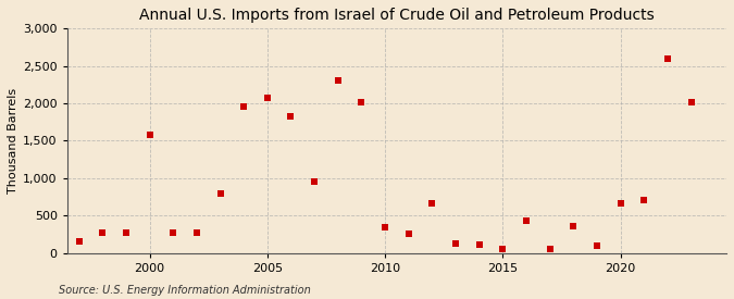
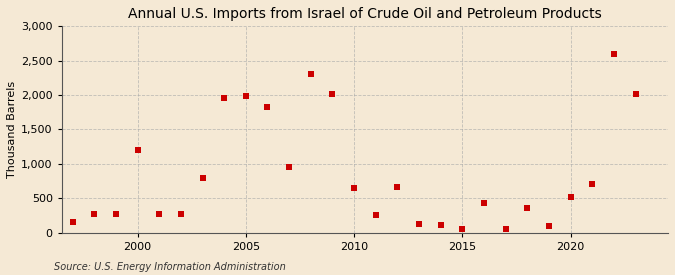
2000: 1,580 -> 1,200
2005: 2,080 -> 1,980
2010: 340 -> 650
2020: 660 -> 520
